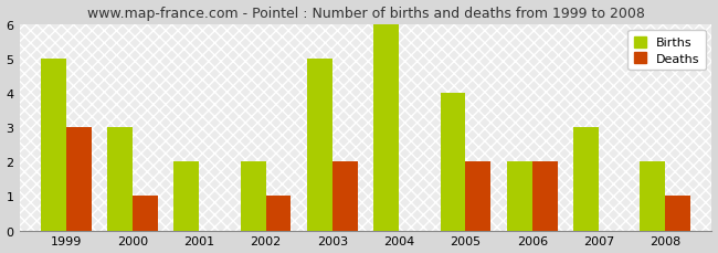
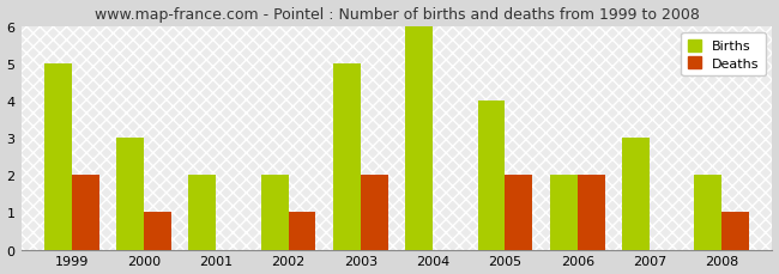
Deaths/1999: 3 -> 2
